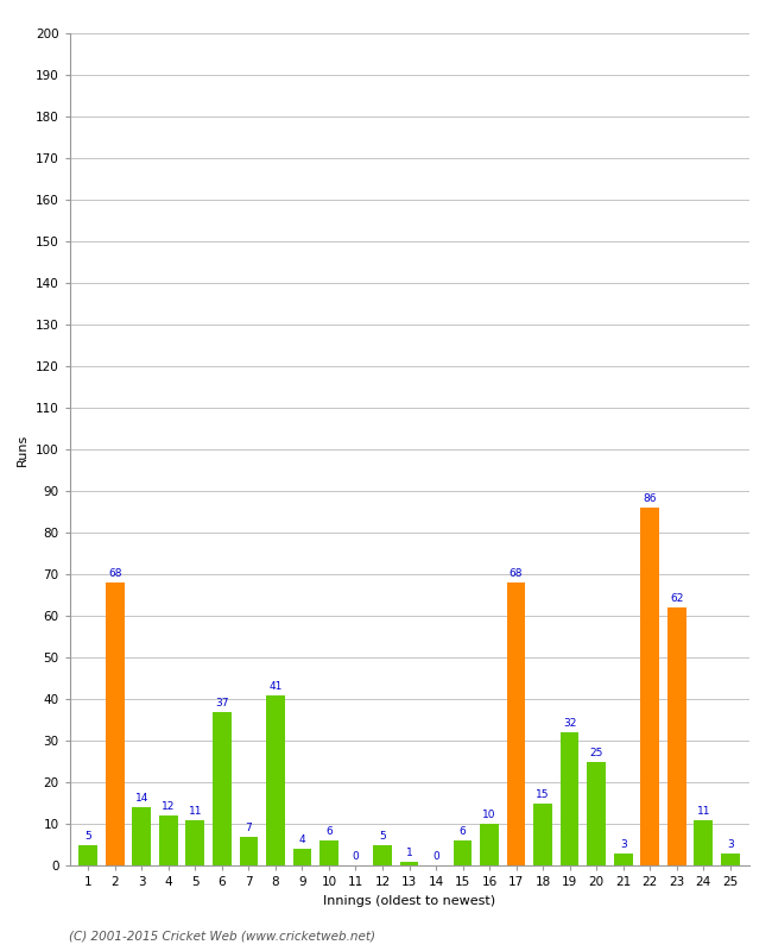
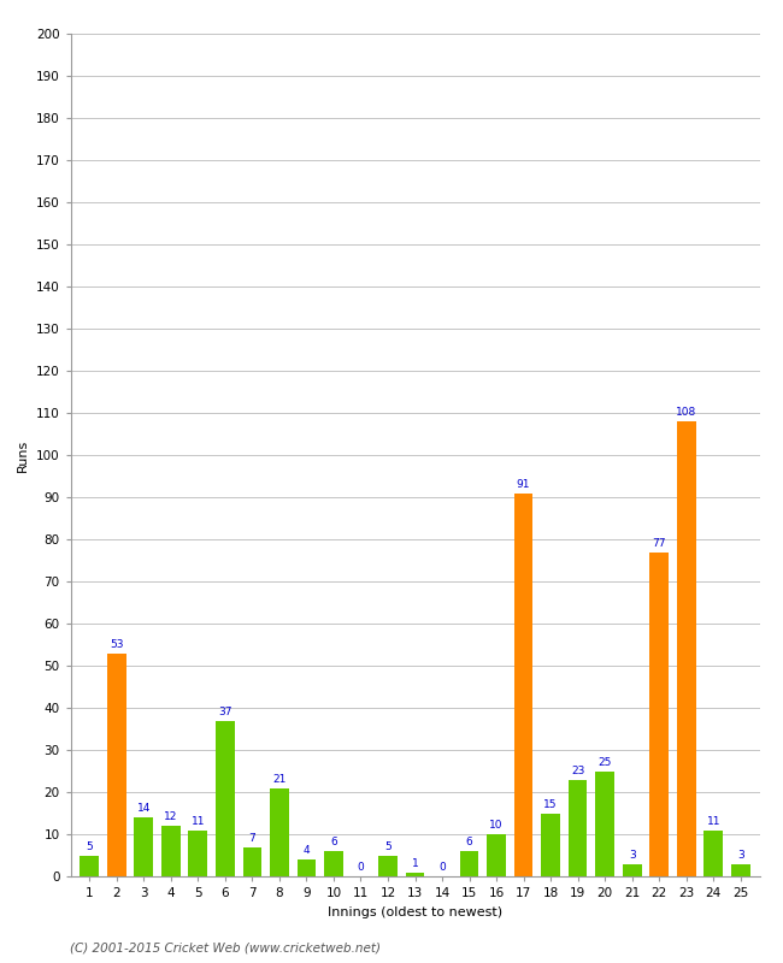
2: 68 -> 53
8: 41 -> 21
17: 68 -> 91
19: 32 -> 23
22: 86 -> 77
23: 62 -> 108
